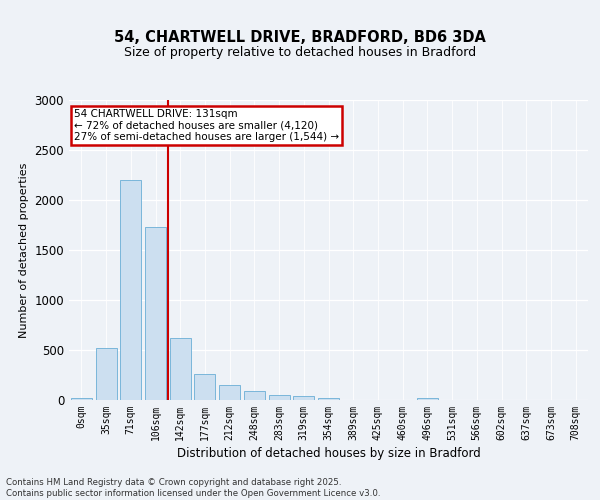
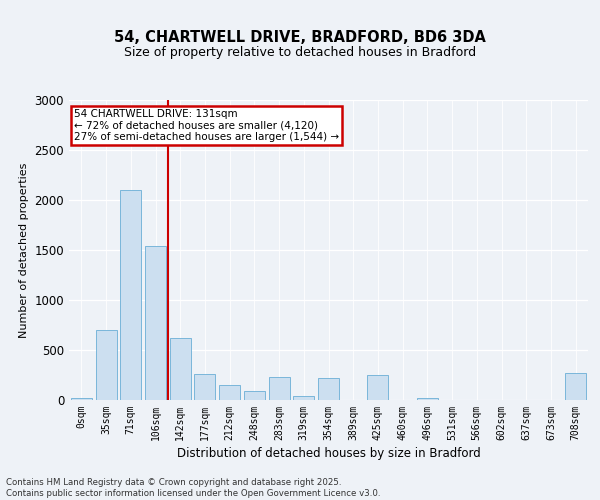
35sqm: 520 -> 700
71sqm: 2200 -> 2100
106sqm: 1730 -> 1540
283sqm: 60 -> 230
354sqm: 20 -> 220
425sqm: 0 -> 250
708sqm: 0 -> 270
